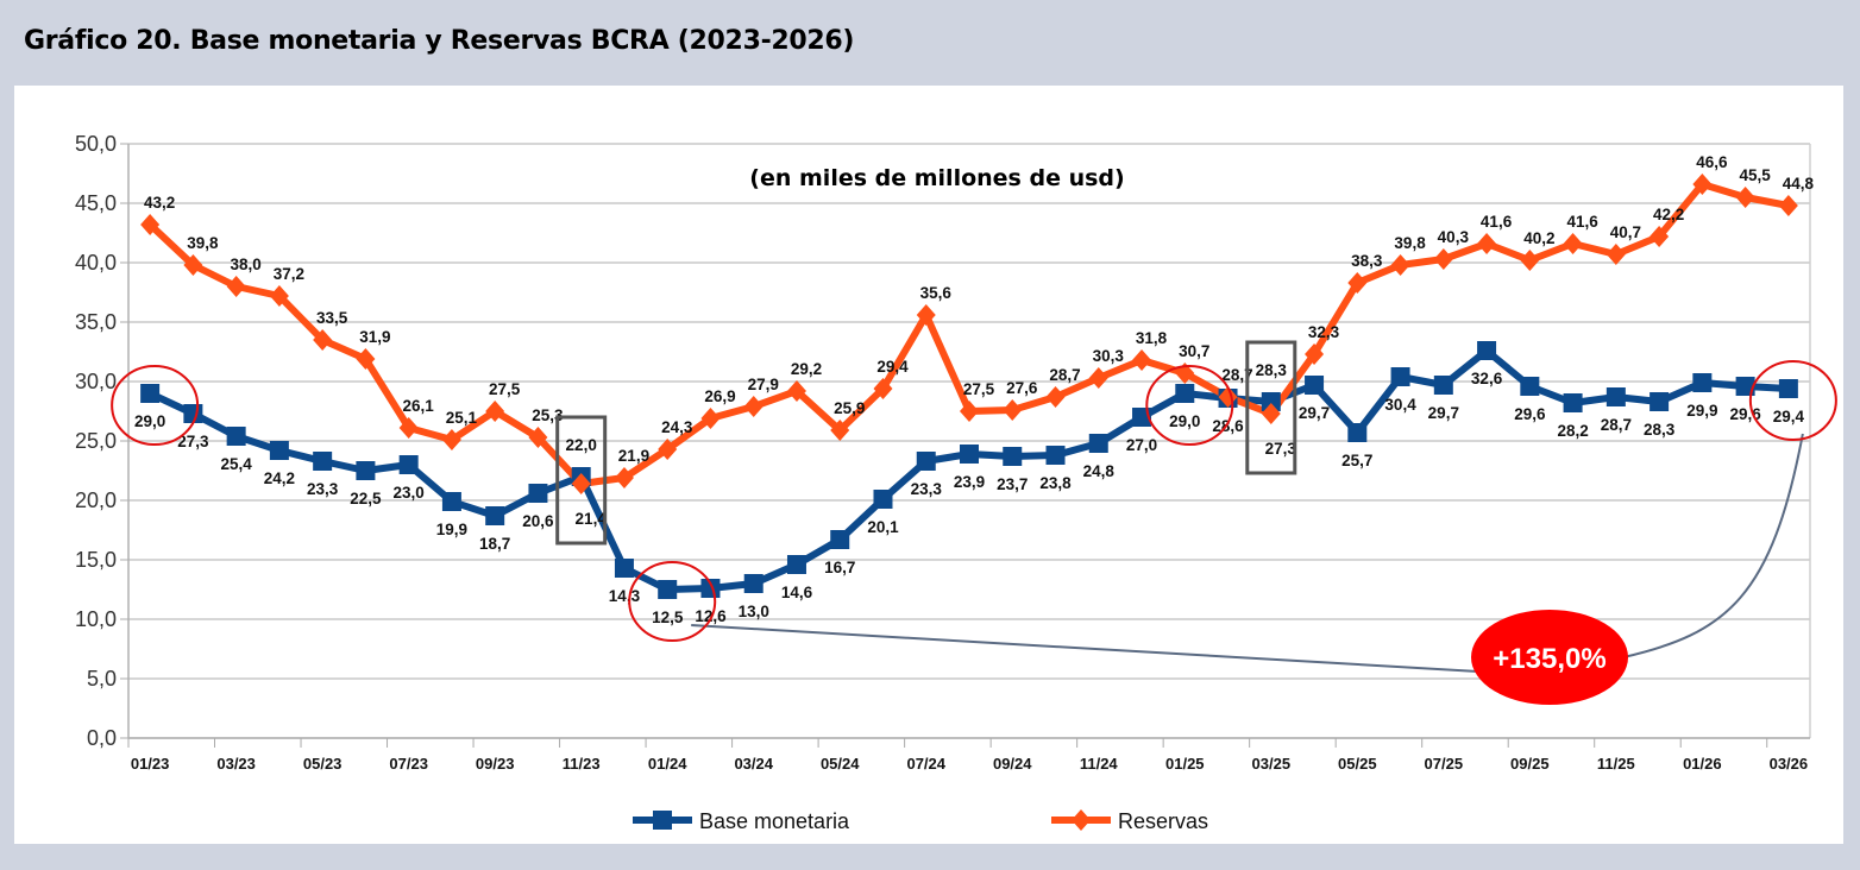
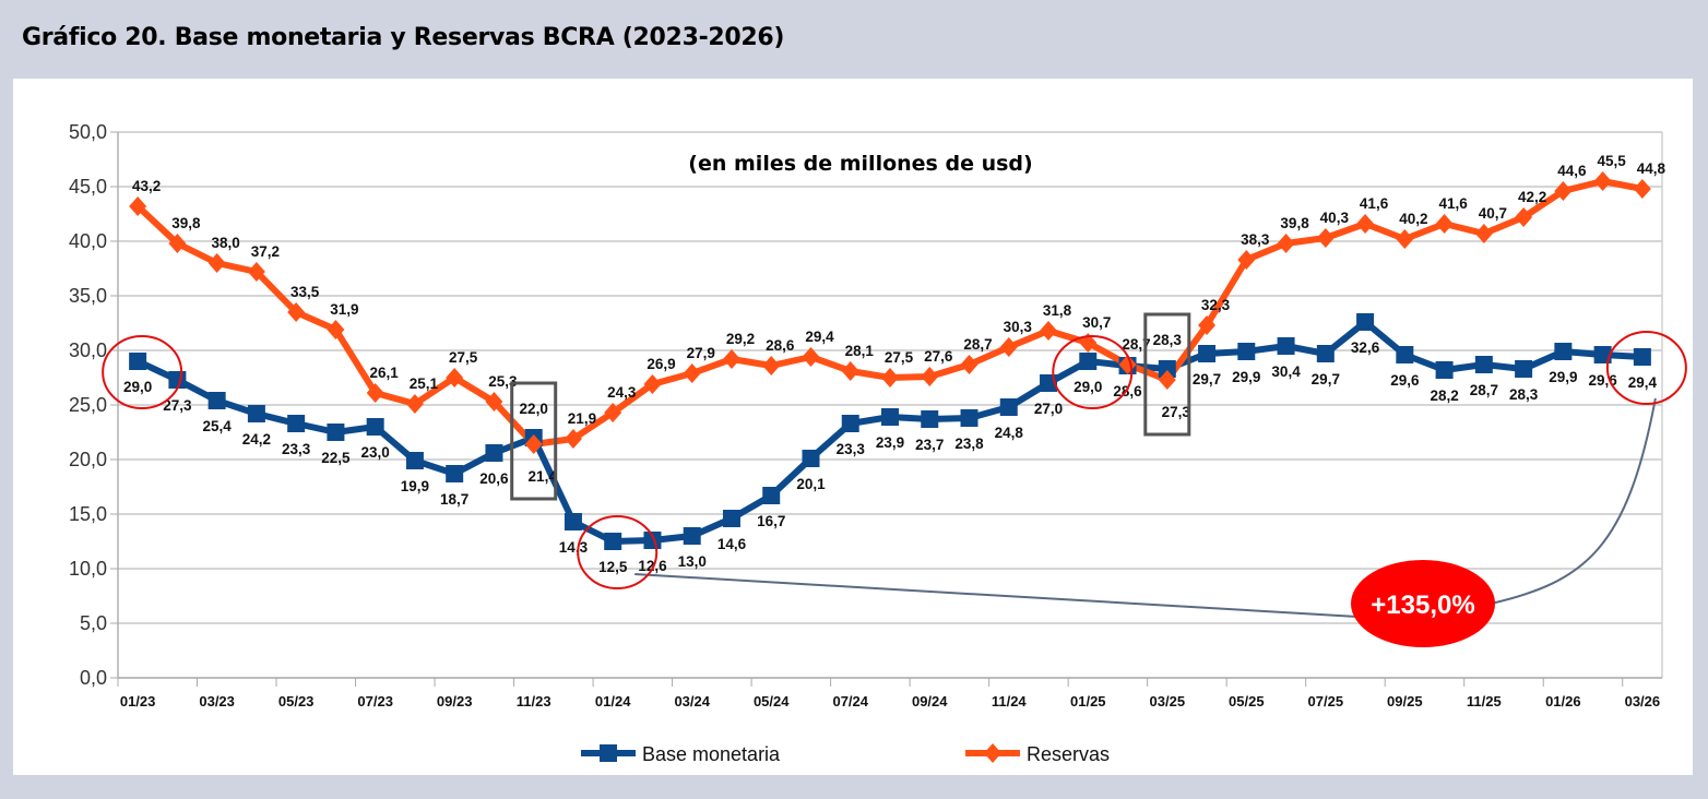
Reservas/05/24: 25,9 -> 28,6
Reservas/07/24: 35,6 -> 28,1
Base monetaria/05/25: 25,7 -> 29,9
Reservas/01/26: 46,6 -> 44,6
